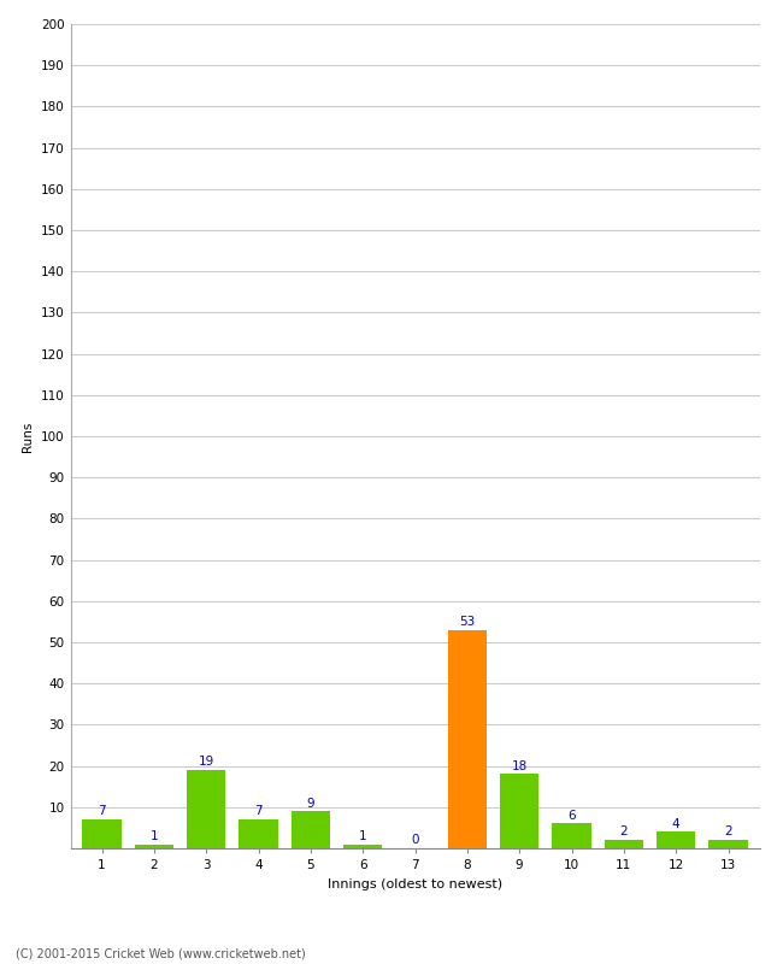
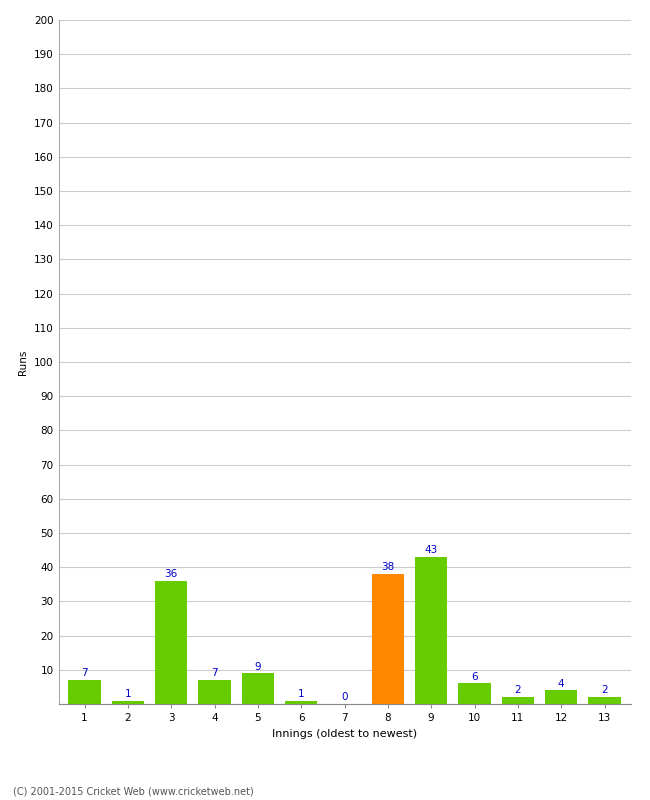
3: 19 -> 36
8: 53 -> 38
9: 18 -> 43
